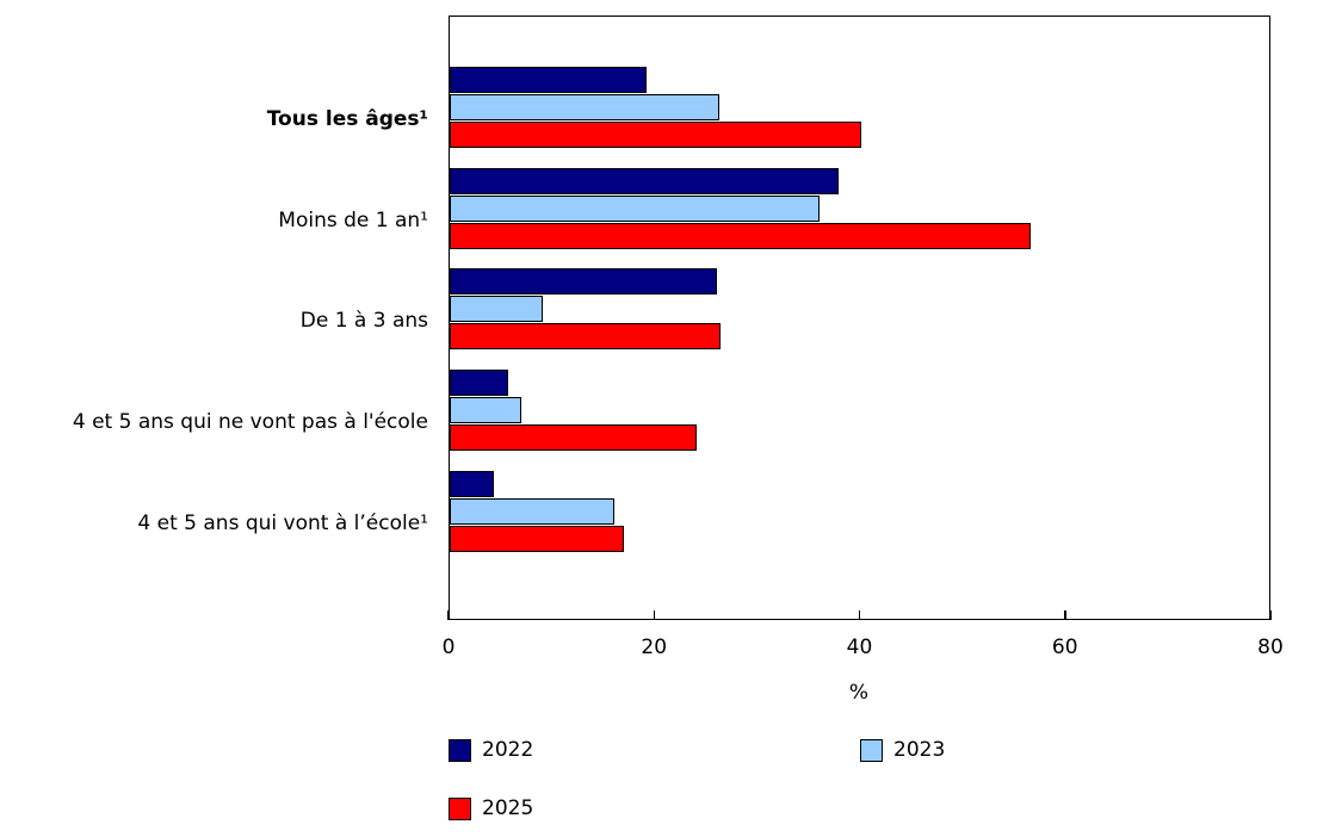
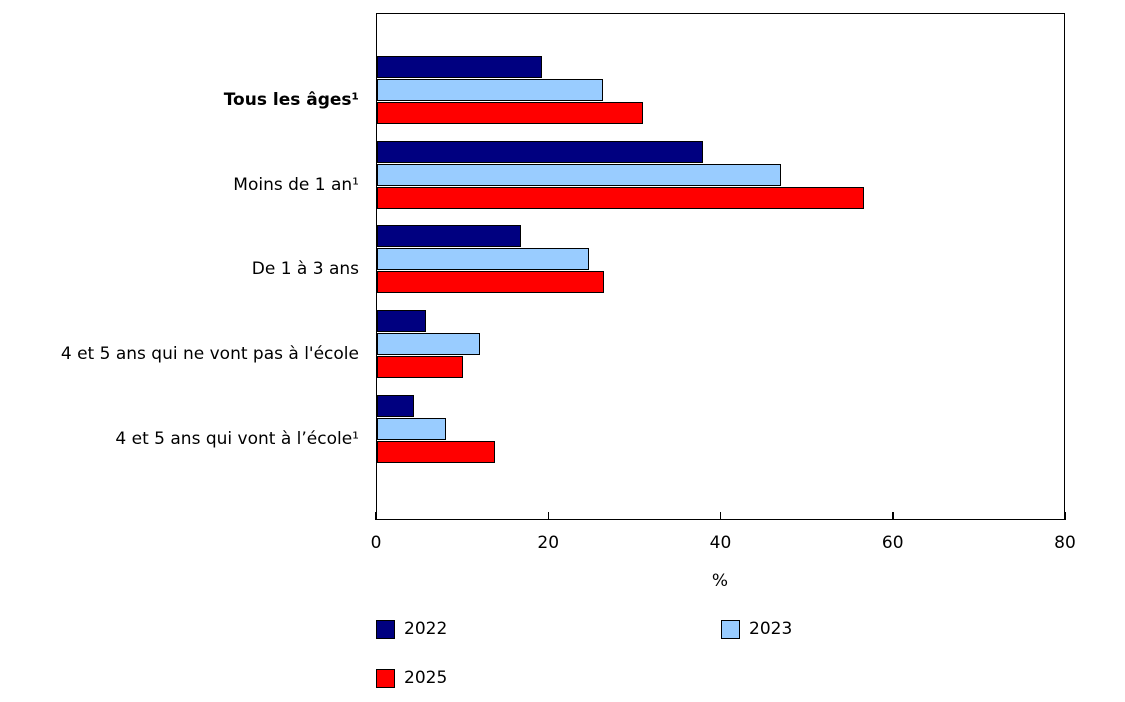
2025/Tous les âges¹: 40 -> 31
2023/Moins de 1 an¹: 36 -> 47
2022/De 1 à 3 ans: 26 -> 17
2023/De 1 à 3 ans: 9 -> 25
2023/4 et 5 ans qui ne vont pas à l'école: 7 -> 12
2025/4 et 5 ans qui ne vont pas à l'école: 24 -> 10
2023/4 et 5 ans qui vont à l’école¹: 16 -> 8
2025/4 et 5 ans qui vont à l’école¹: 17 -> 14
